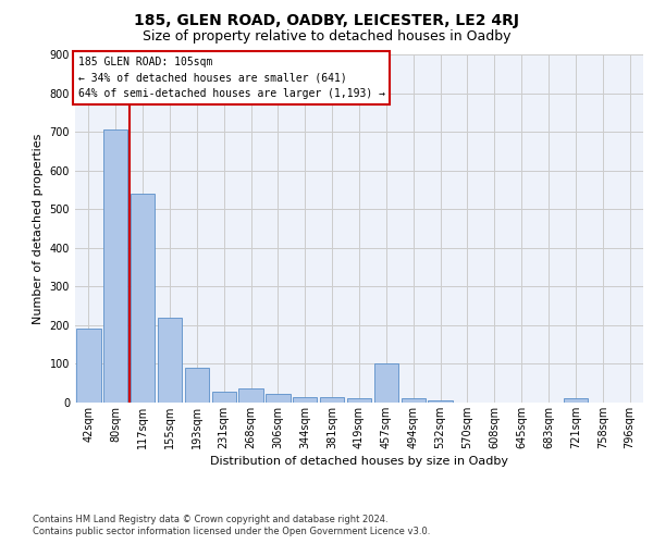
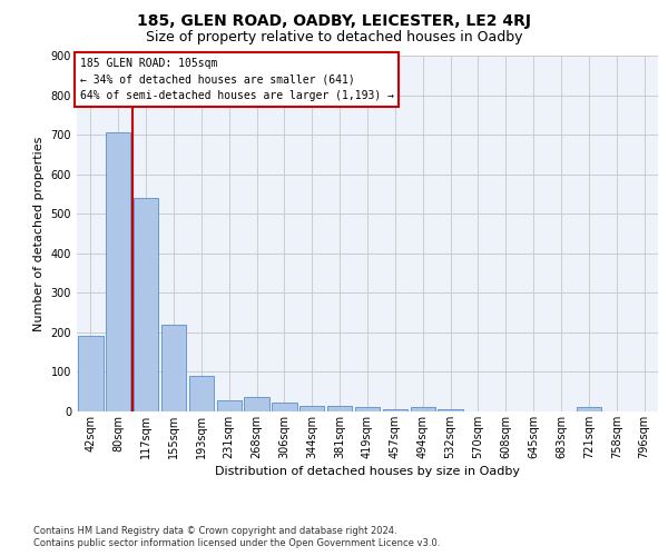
457sqm: 100 -> 7
